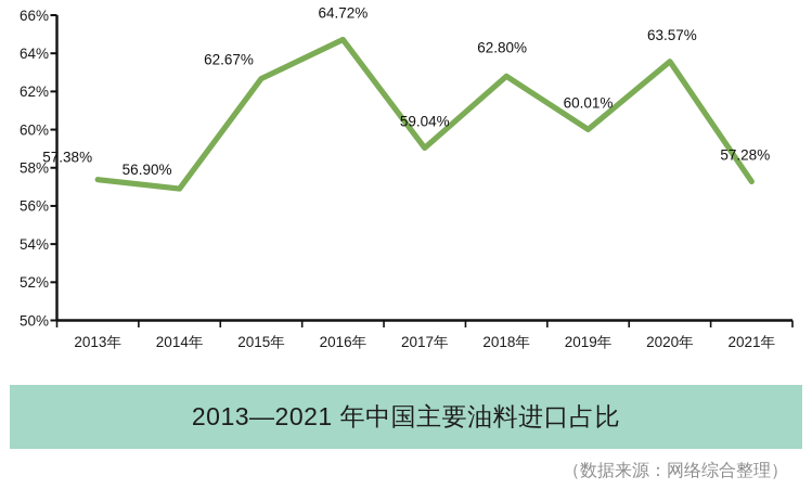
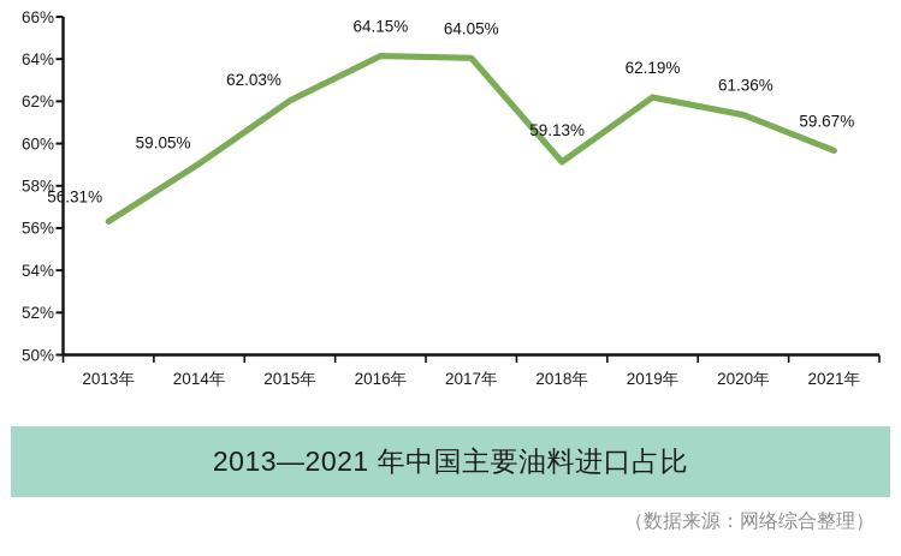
2013年: 57.38% -> 56.31%
2014年: 56.90% -> 59.05%
2015年: 62.67% -> 62.03%
2016年: 64.72% -> 64.15%
2017年: 59.04% -> 64.05%
2018年: 62.80% -> 59.13%
2019年: 60.01% -> 62.19%
2020年: 63.57% -> 61.36%
2021年: 57.28% -> 59.67%
